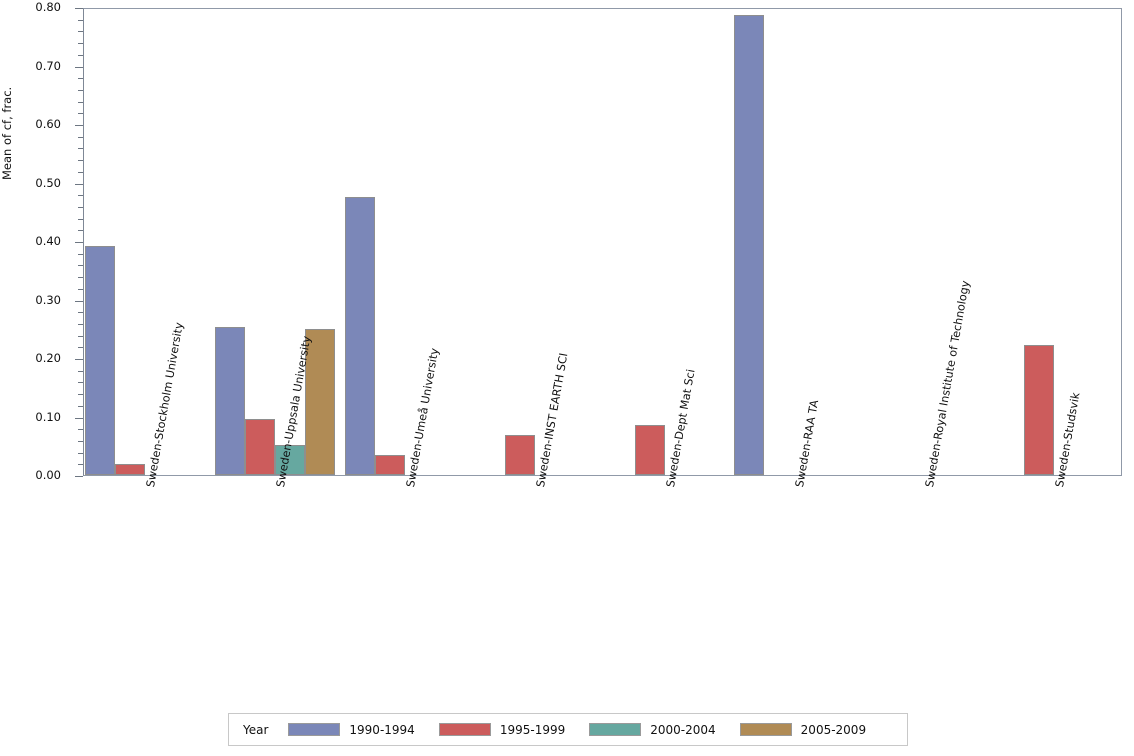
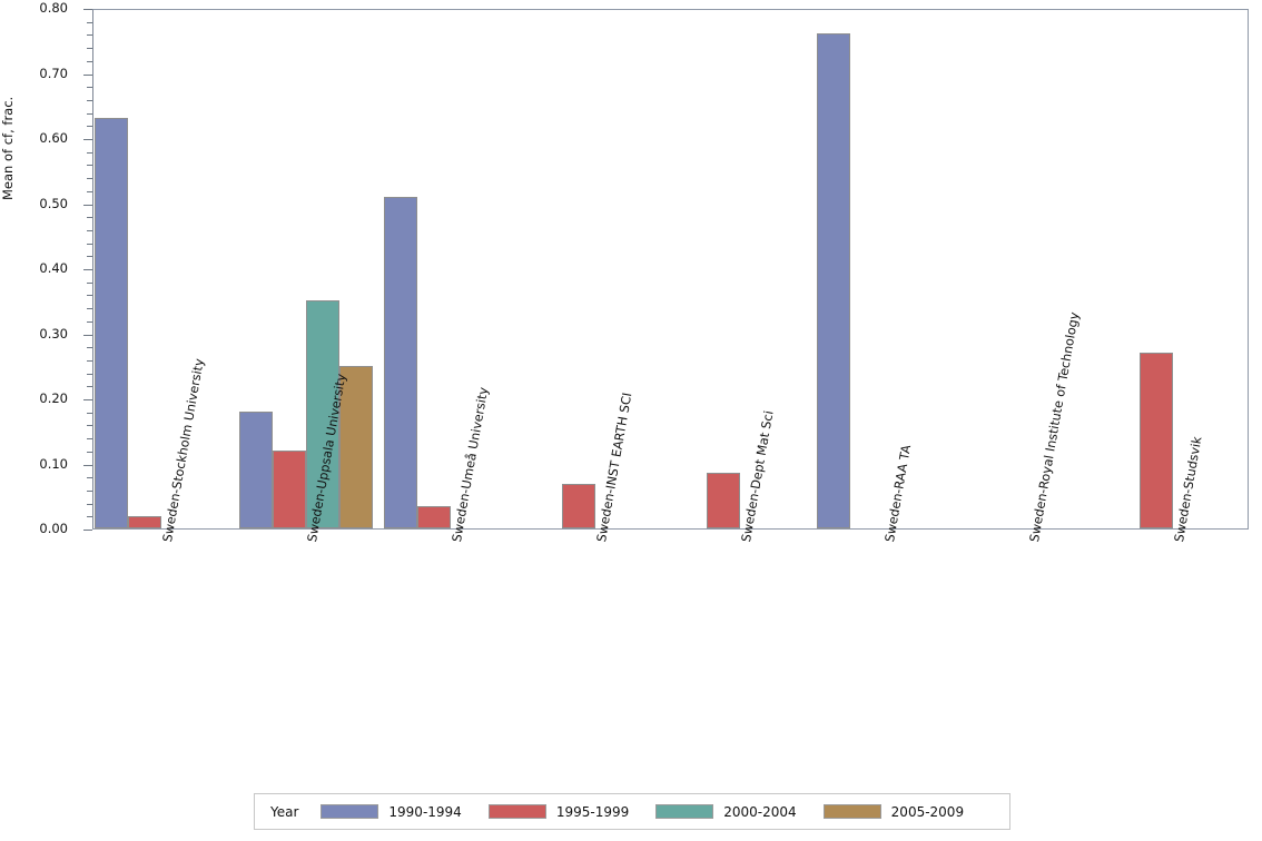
1990-1994/Sweden-Stockholm University: 0.39 -> 0.63
1990-1994/Sweden-Uppsala University: 0.25 -> 0.18
1995-1999/Sweden-Uppsala University: 0.10 -> 0.12
2000-2004/Sweden-Uppsala University: 0.05 -> 0.35
1990-1994/Sweden-Umeå University: 0.48 -> 0.51
1990-1994/Sweden-RAA TA: 0.79 -> 0.76
1995-1999/Sweden-Studsvik: 0.22 -> 0.27
